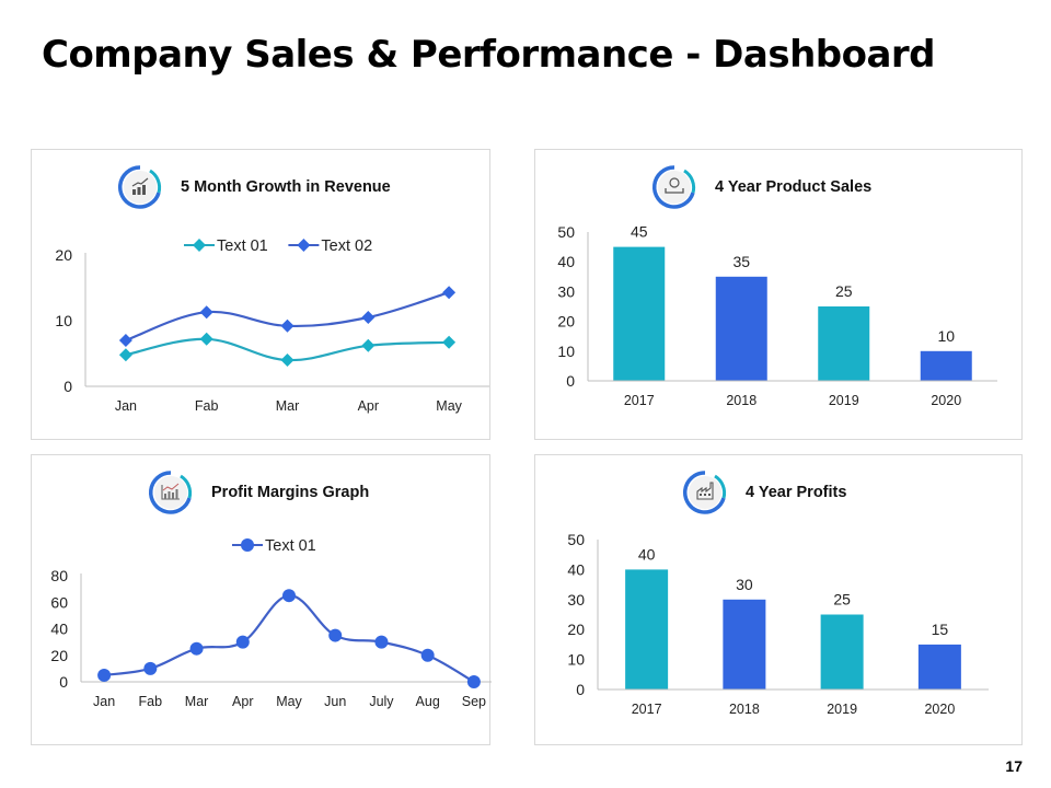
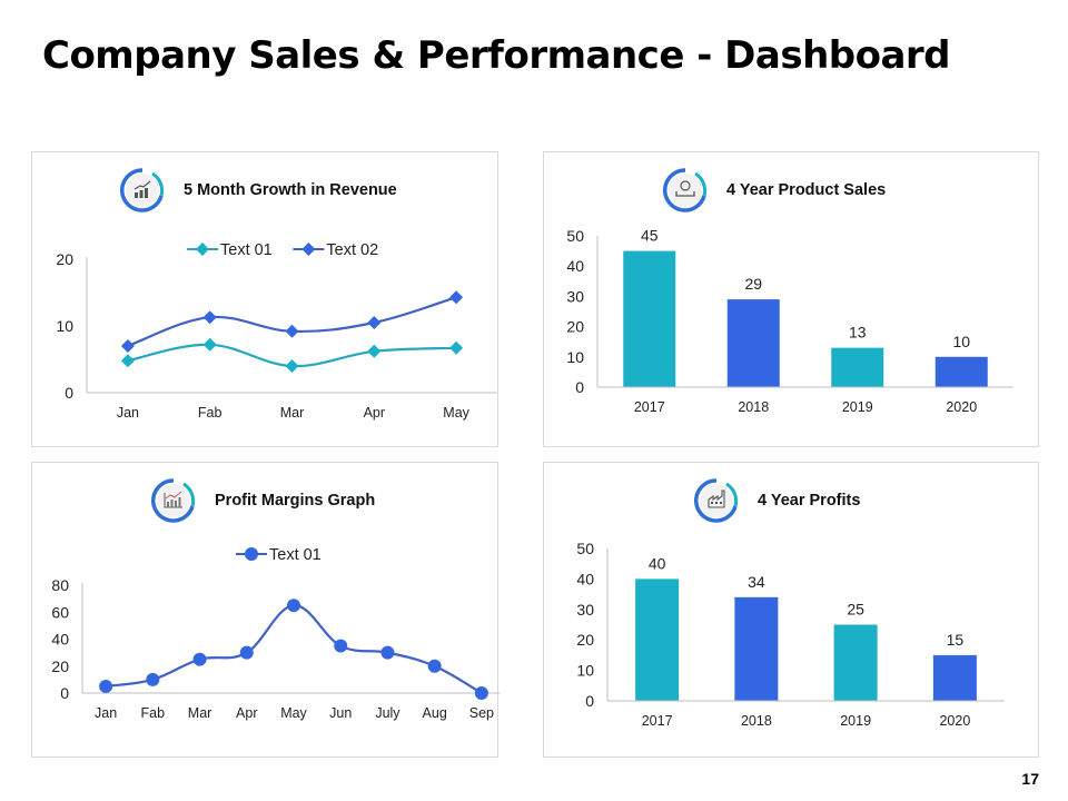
4 Year Product Sales/2018: 35 -> 29
4 Year Product Sales/2019: 25 -> 13
4 Year Profits/2018: 30 -> 34
